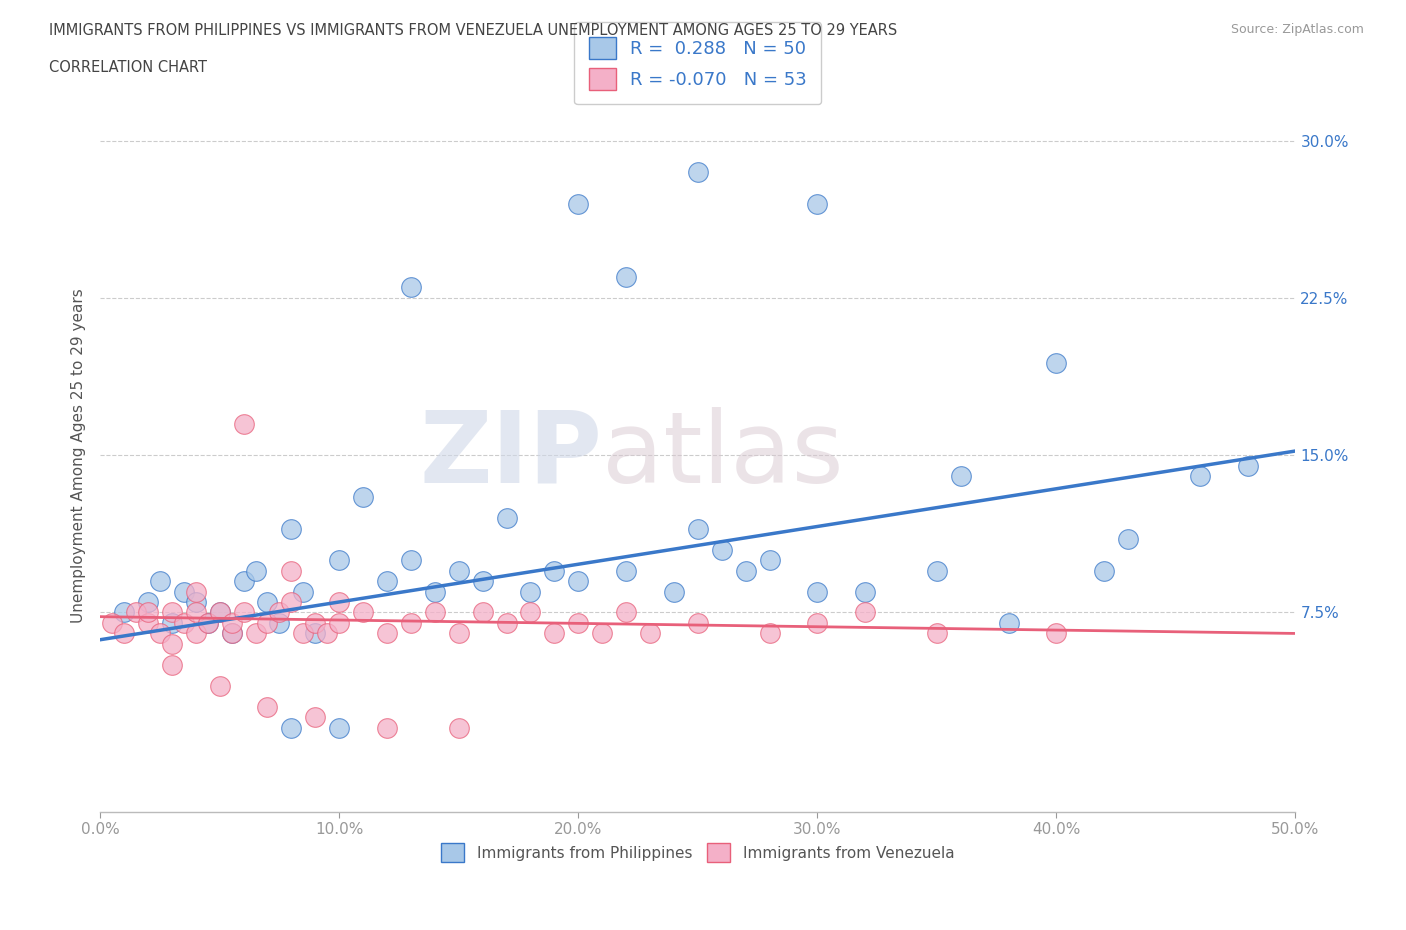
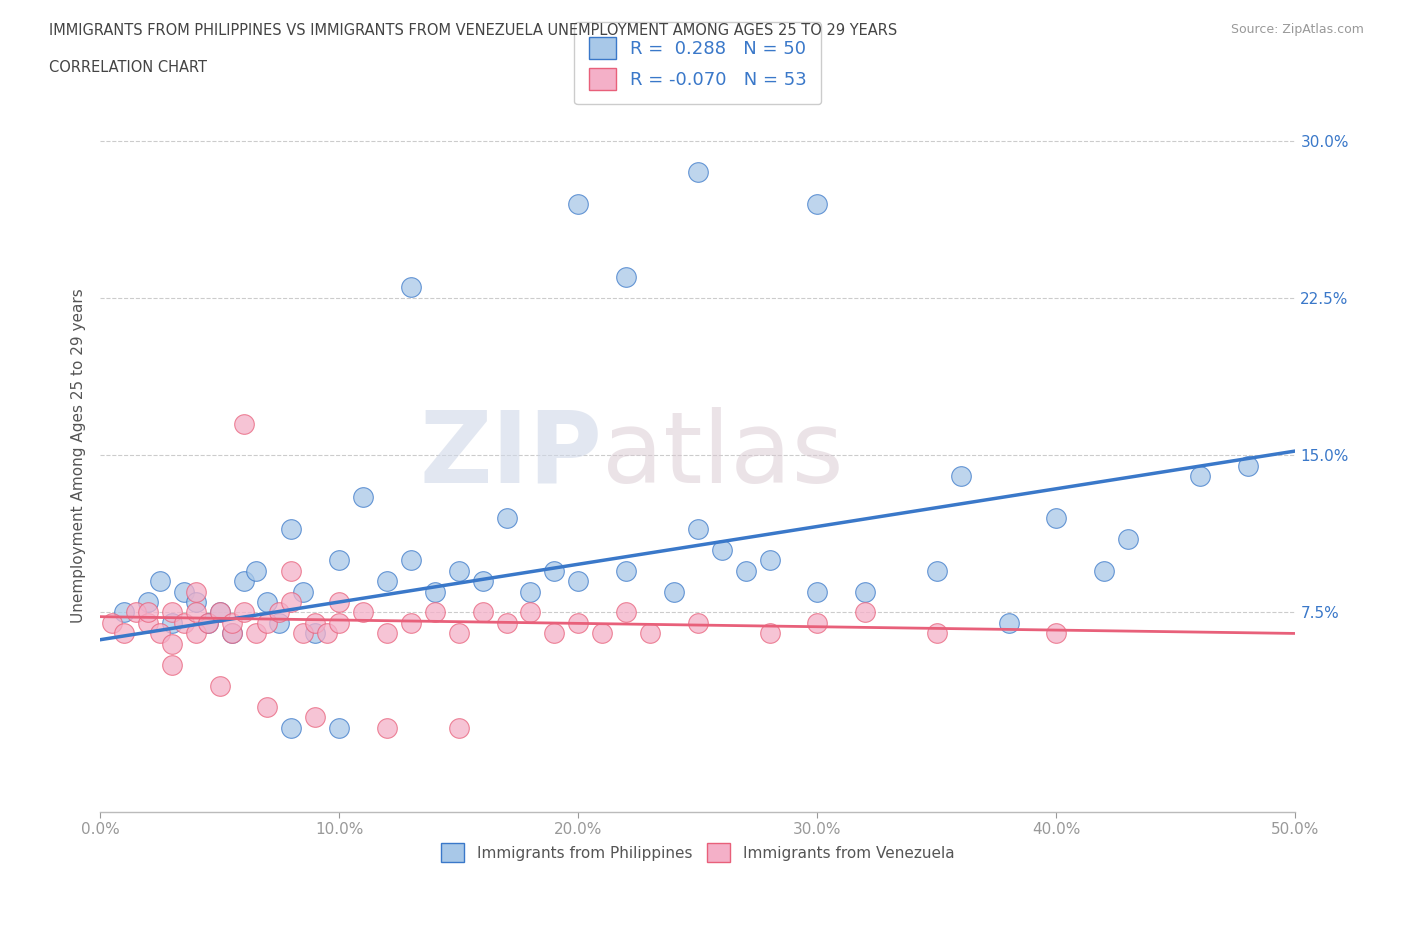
Immigrants from Philippines/40.0%: 19.4% -> 12.0%
